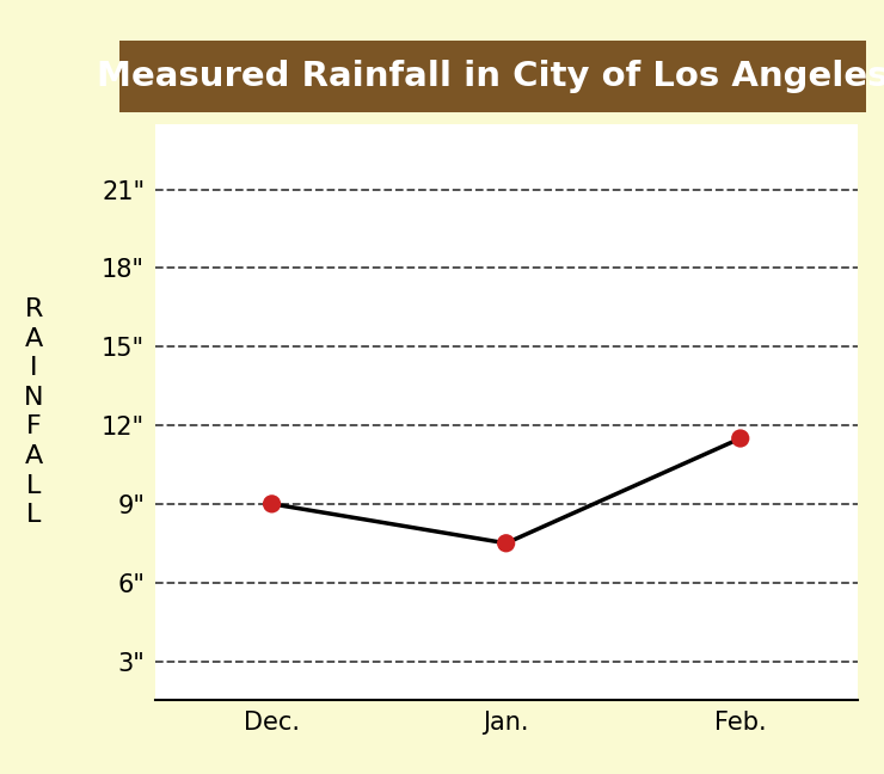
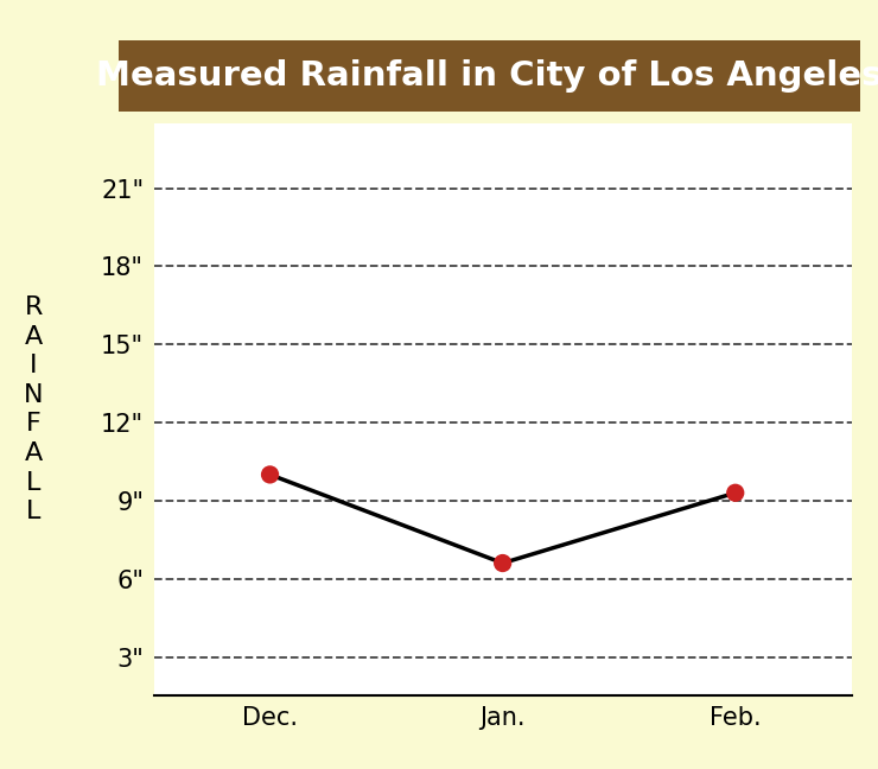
Dec.: 9.0" -> 10.0"
Jan.: 7.5" -> 6.6"
Feb.: 11.5" -> 9.3"
